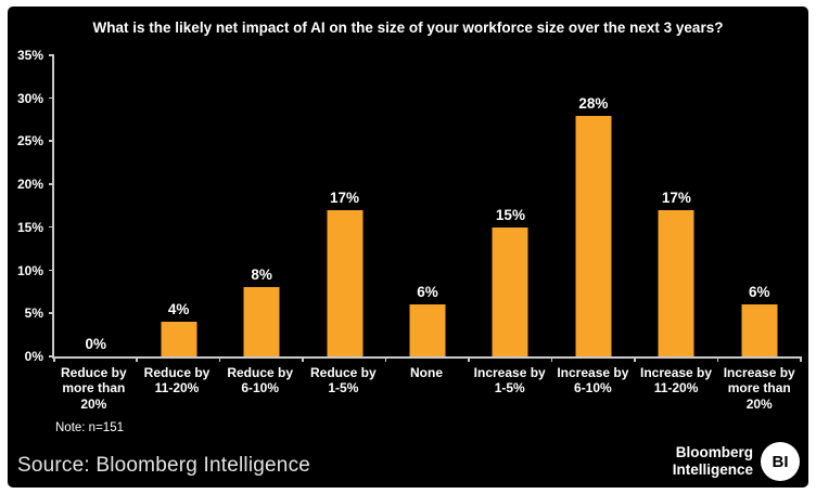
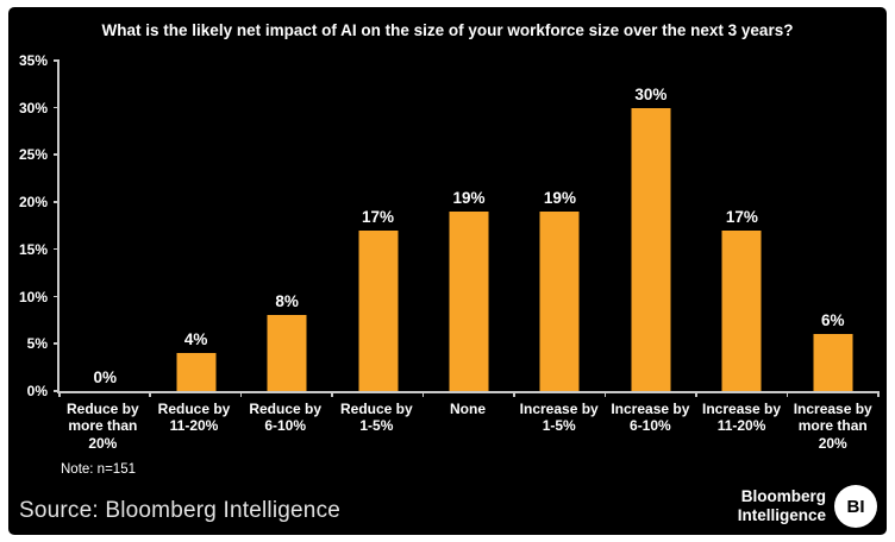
None: 6% -> 19%
Increase by 1-5%: 15% -> 19%
Increase by 6-10%: 28% -> 30%
